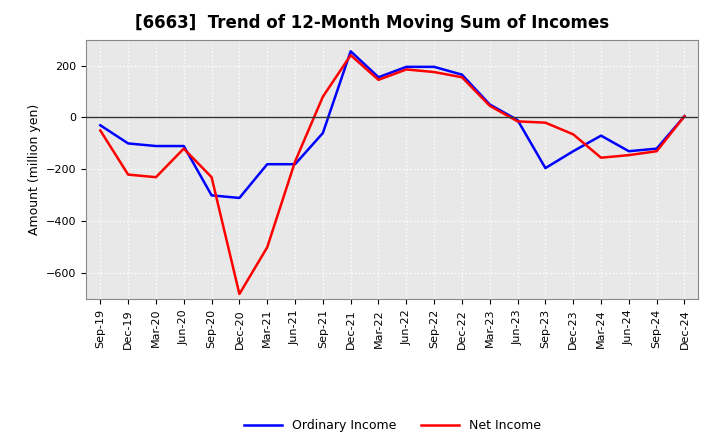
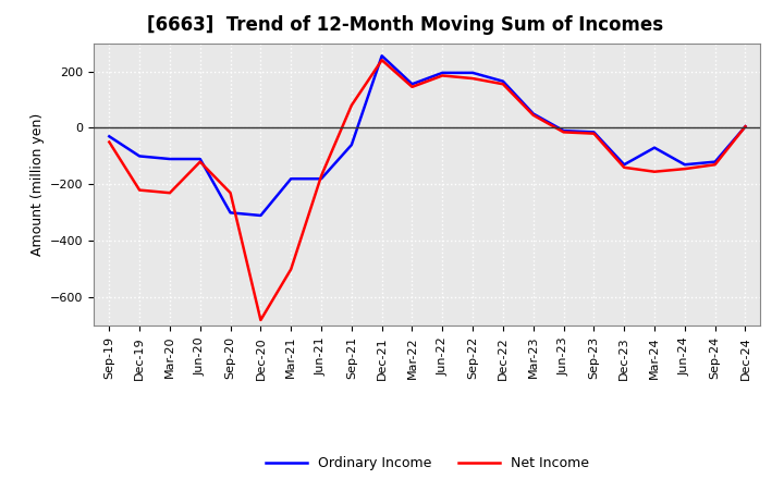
Ordinary Income/Sep-23: -195 -> -15
Net Income/Dec-23: -65 -> -140
